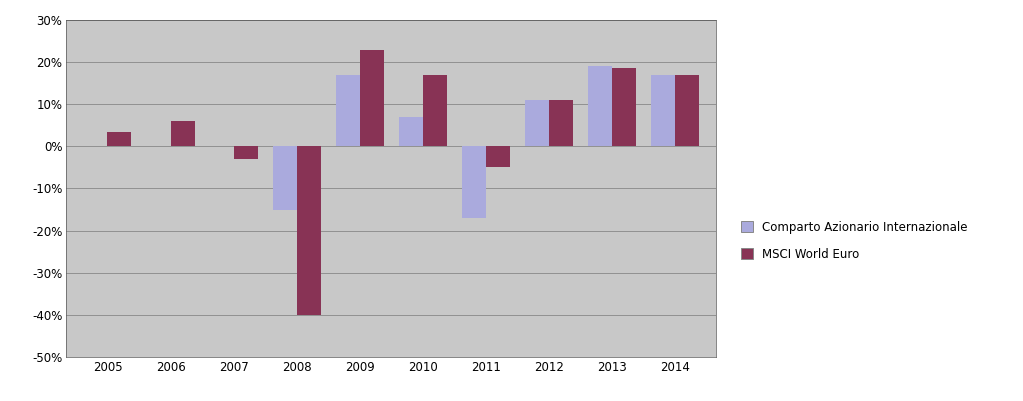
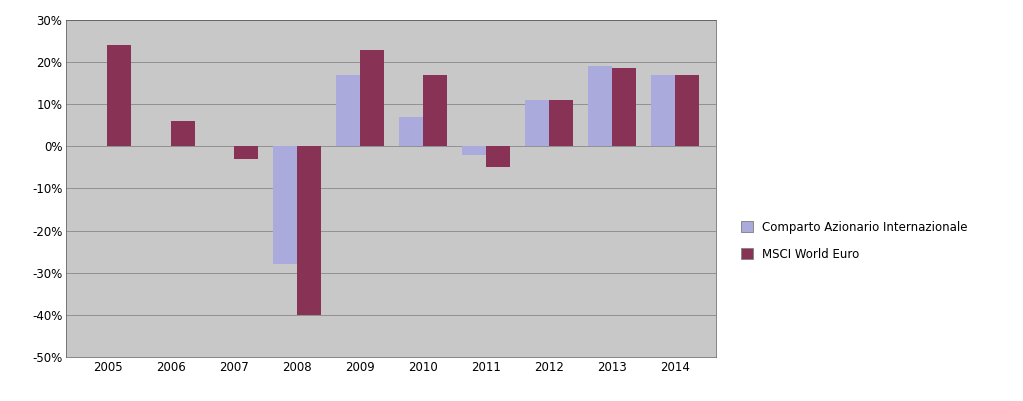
MSCI World Euro/2005: 3.5% -> 24.0%
Comparto Azionario Internazionale/2008: -15% -> -28%
Comparto Azionario Internazionale/2011: -17% -> -2%
